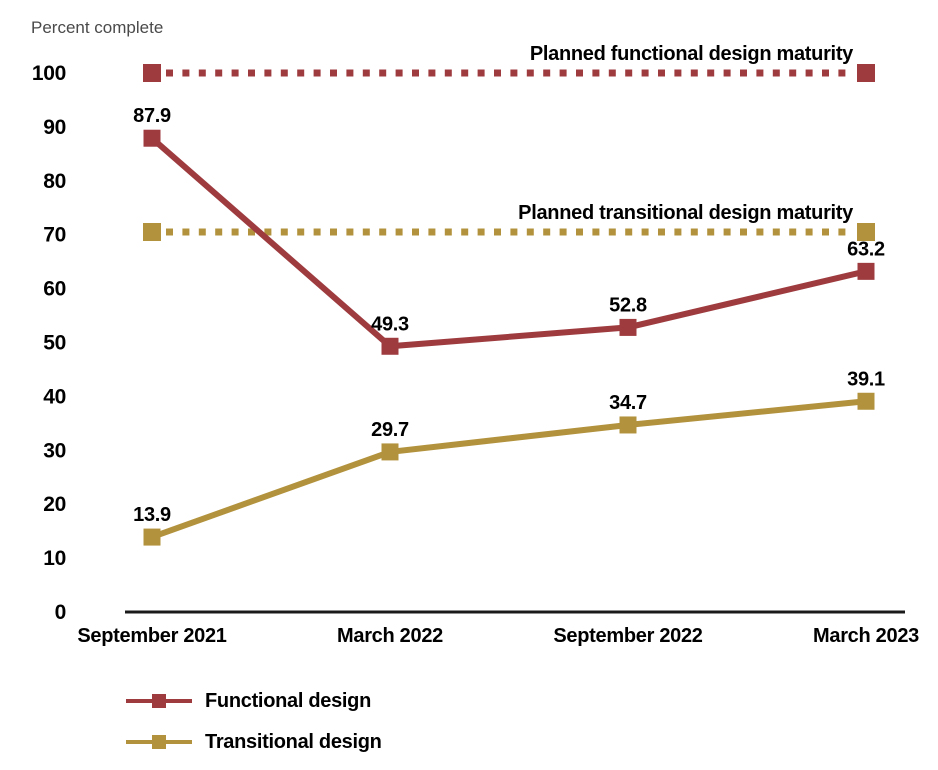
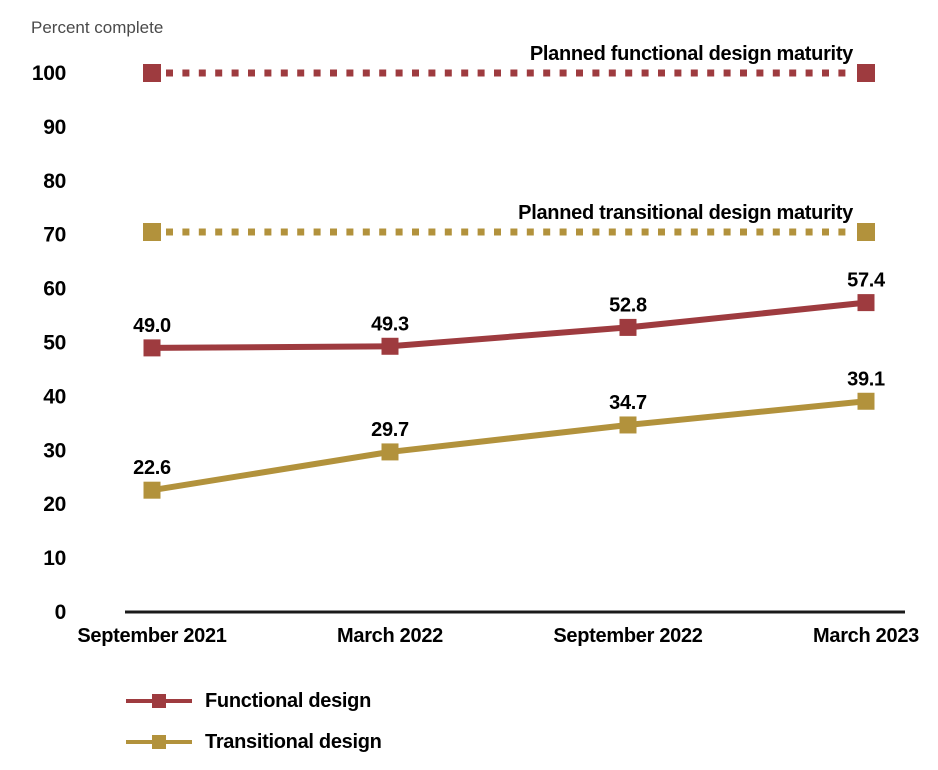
Functional design/September 2021: 87.9 -> 49.0
Transitional design/September 2021: 13.9 -> 22.6
Functional design/March 2023: 63.2 -> 57.4
